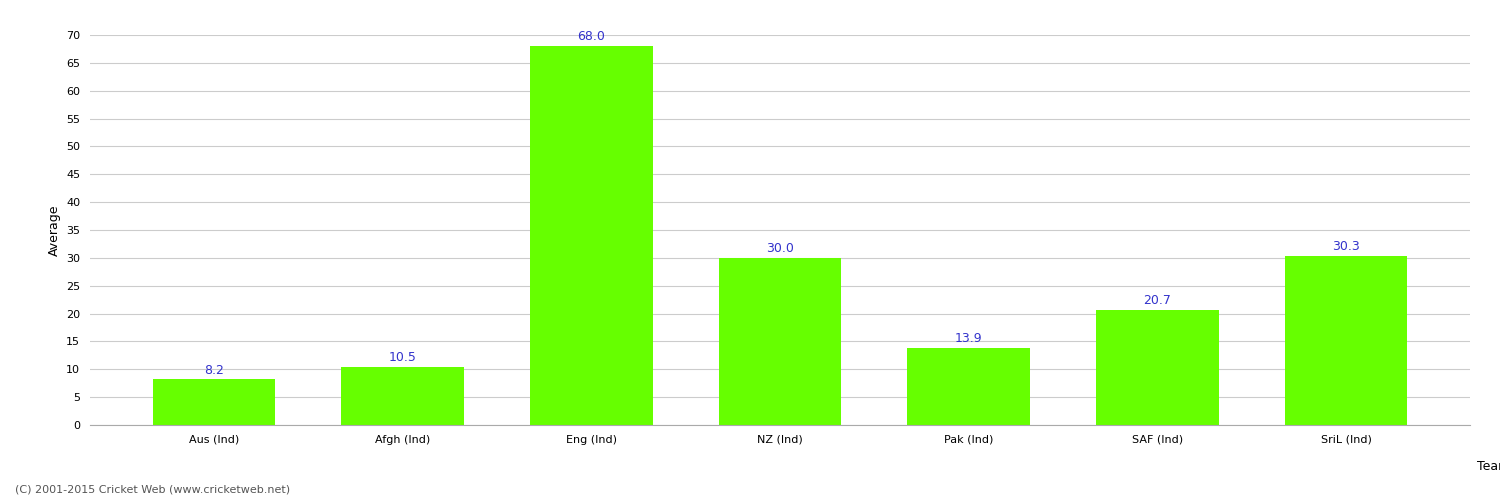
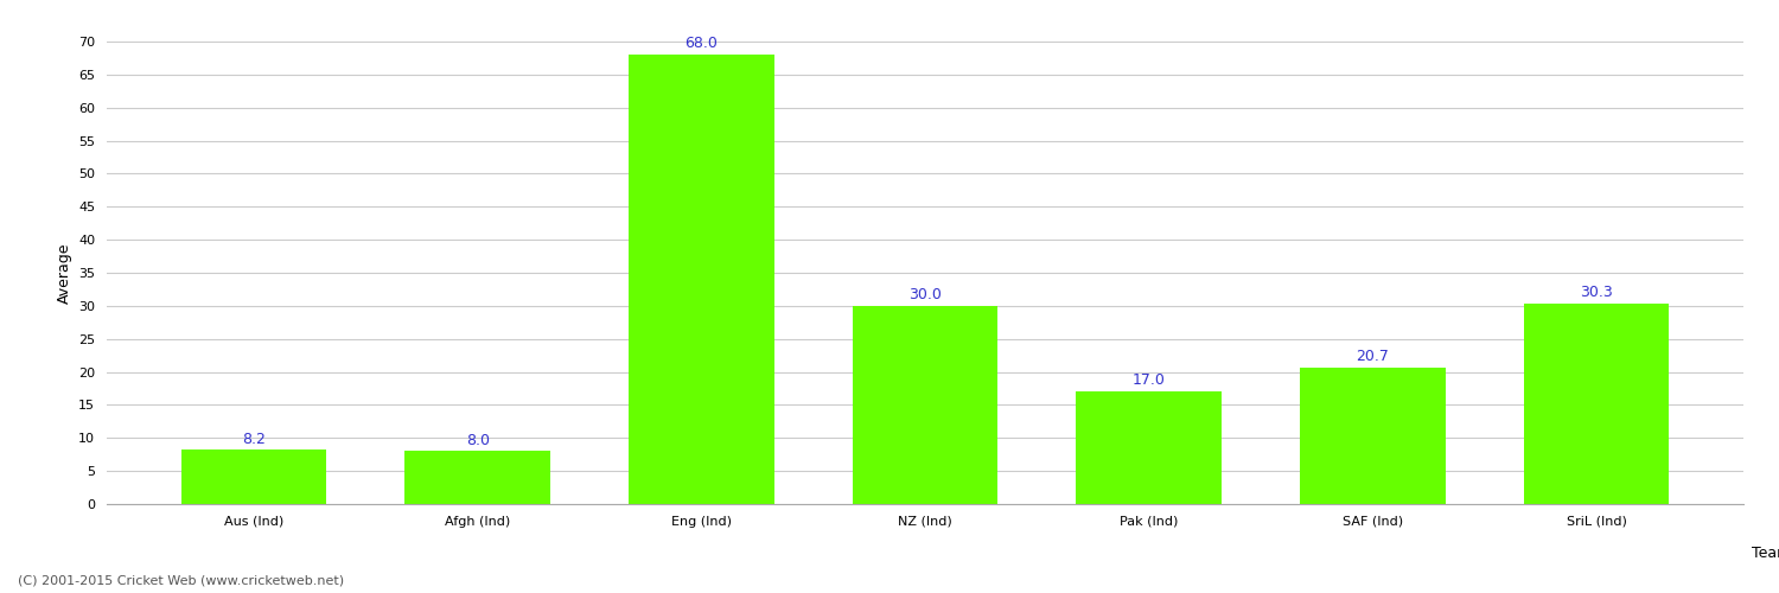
Afgh (Ind): 10.5 -> 8.0
Pak (Ind): 13.9 -> 17.0
